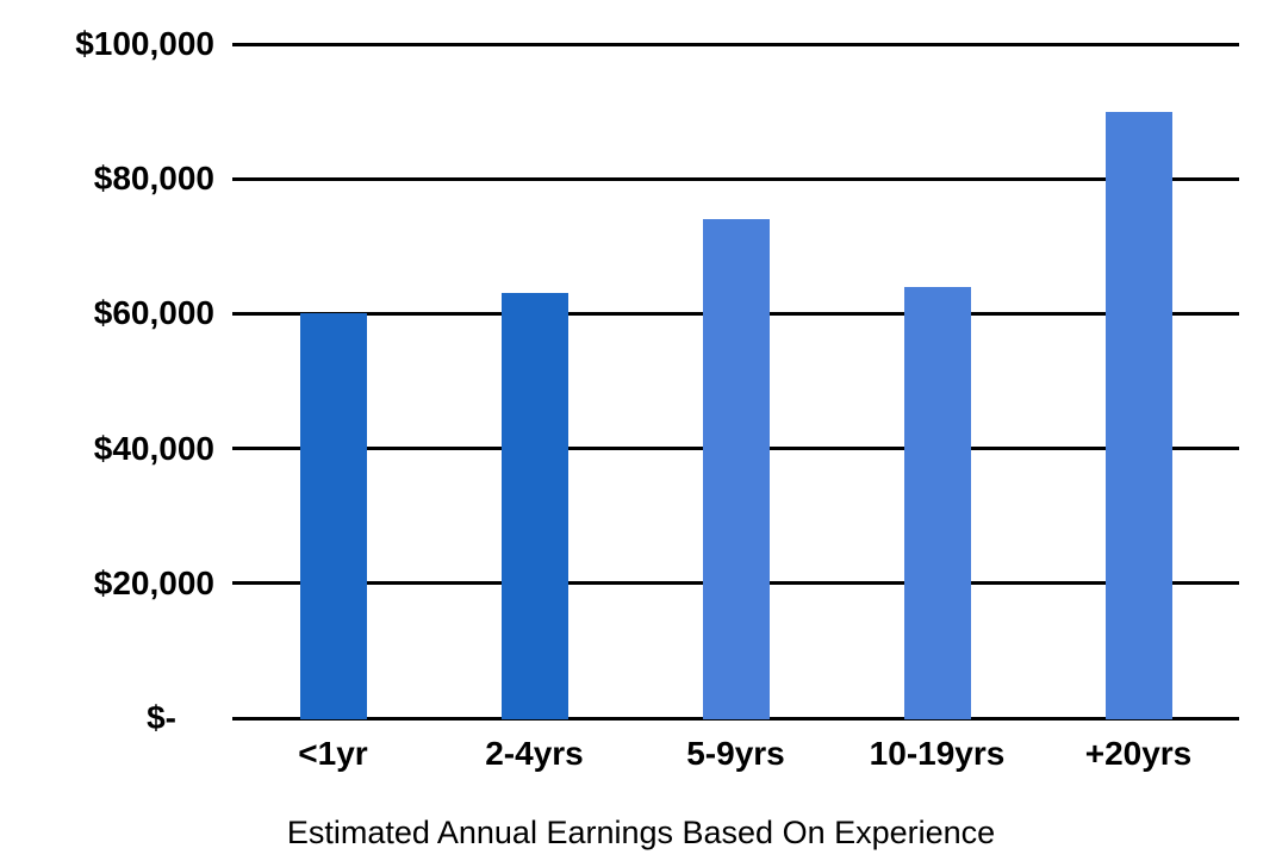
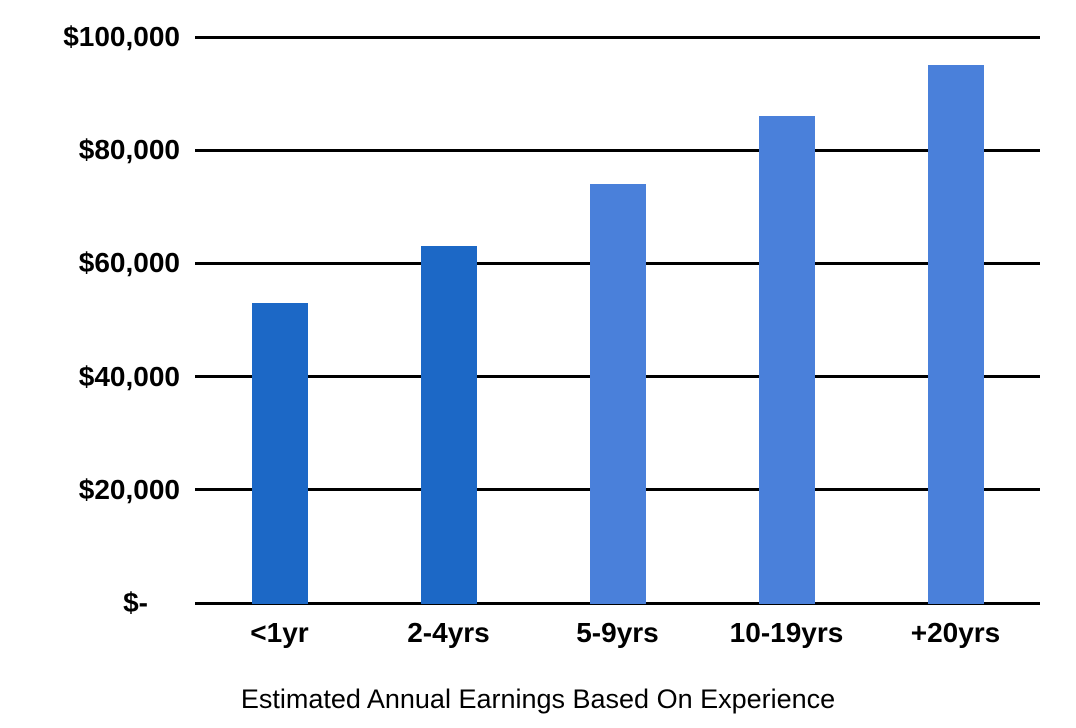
<1yr: $60000 -> $53000
10-19yrs: $64000 -> $86000
+20yrs: $90000 -> $95000
